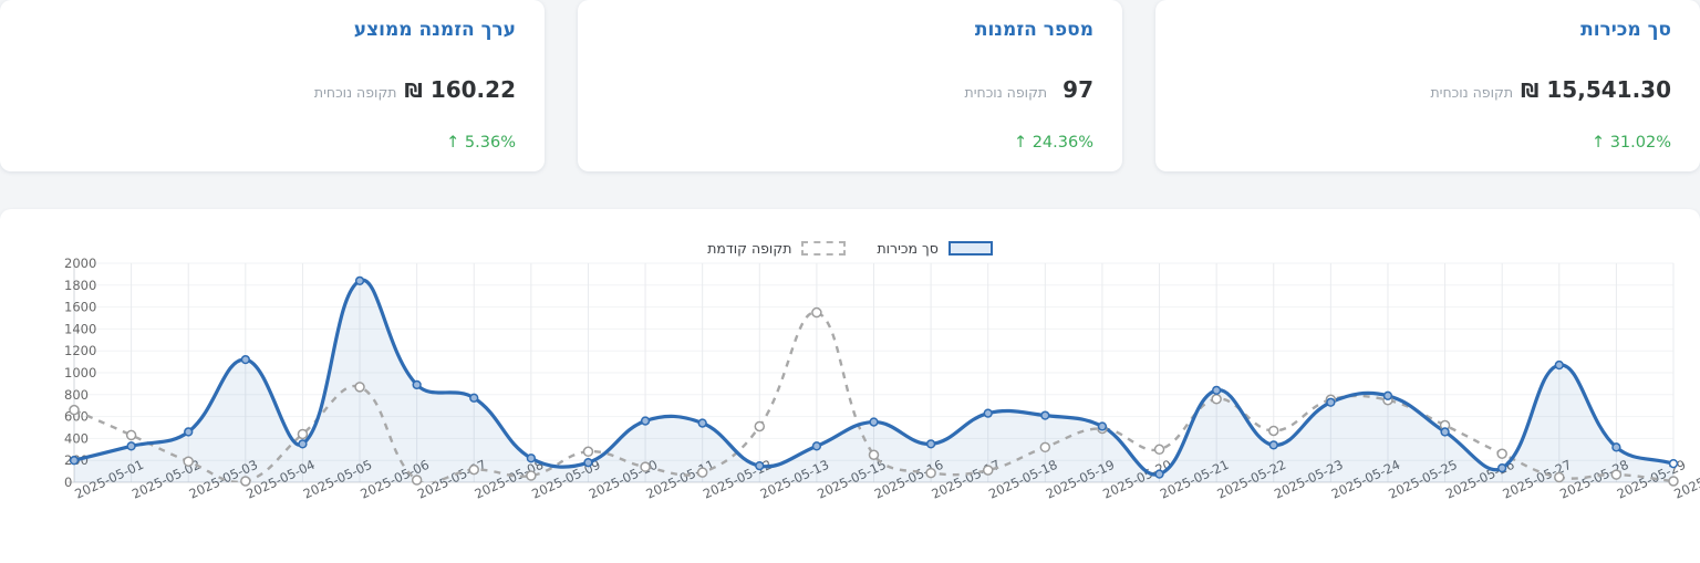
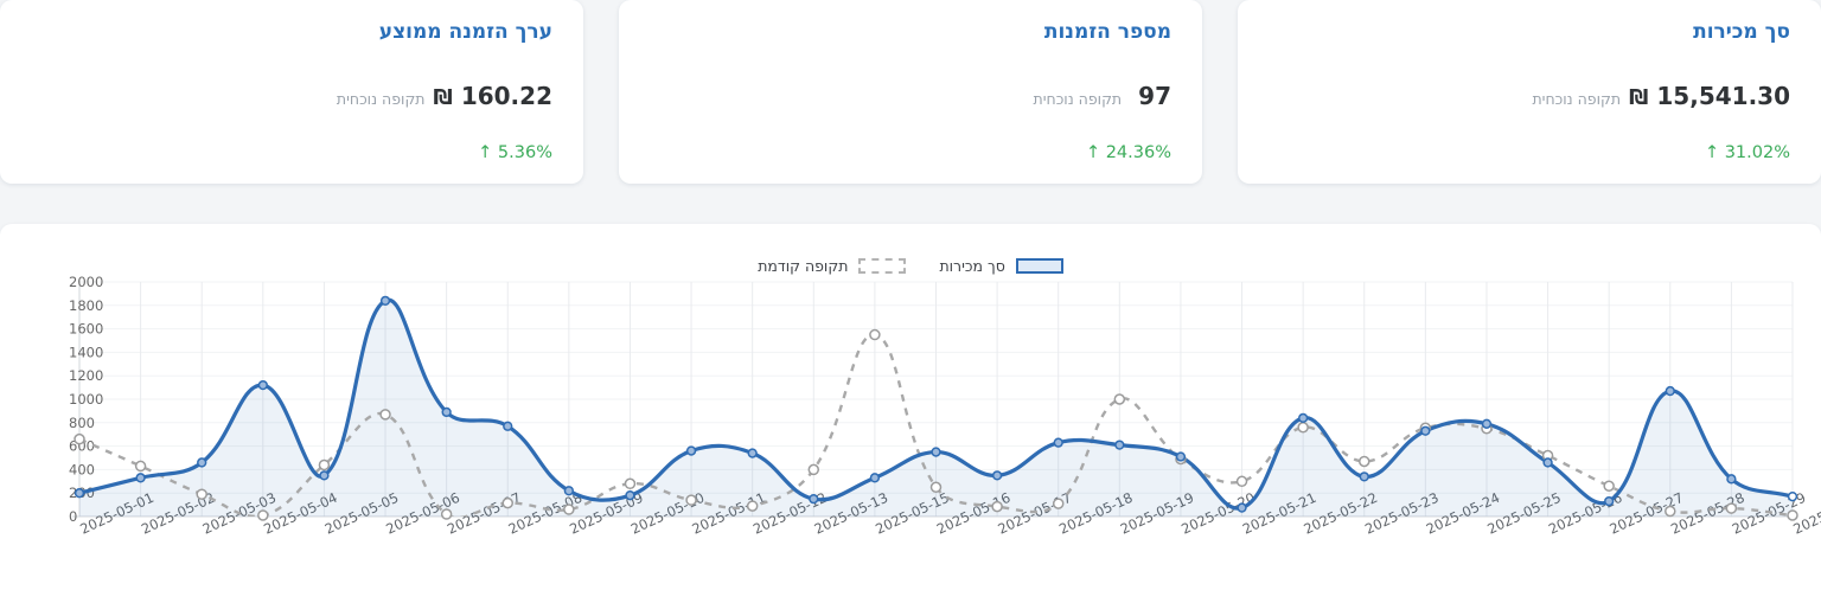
תקופה קודמת/2025-05-13: 500 -> 400
תקופה קודמת/2025-05-19: 300 -> 1000
